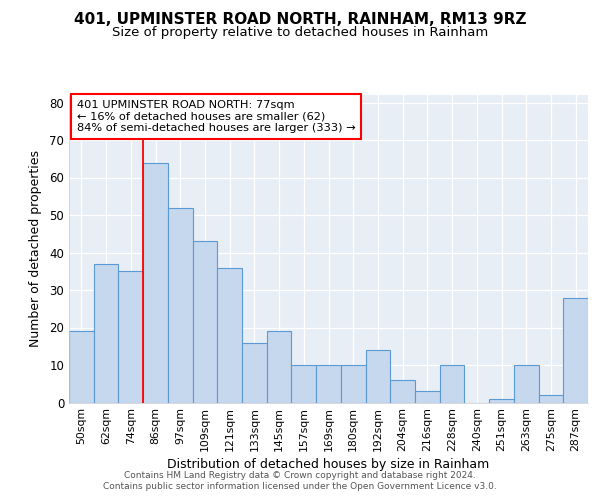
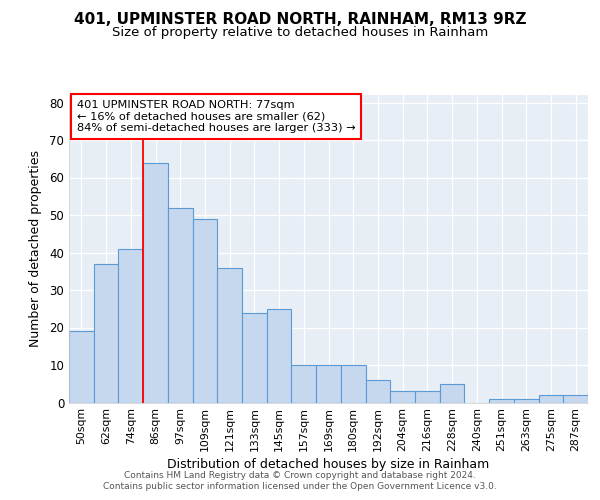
74sqm: 35 -> 41
109sqm: 43 -> 49
133sqm: 16 -> 24
145sqm: 19 -> 25
192sqm: 14 -> 6
204sqm: 6 -> 3
228sqm: 10 -> 5
263sqm: 10 -> 1
287sqm: 28 -> 2
